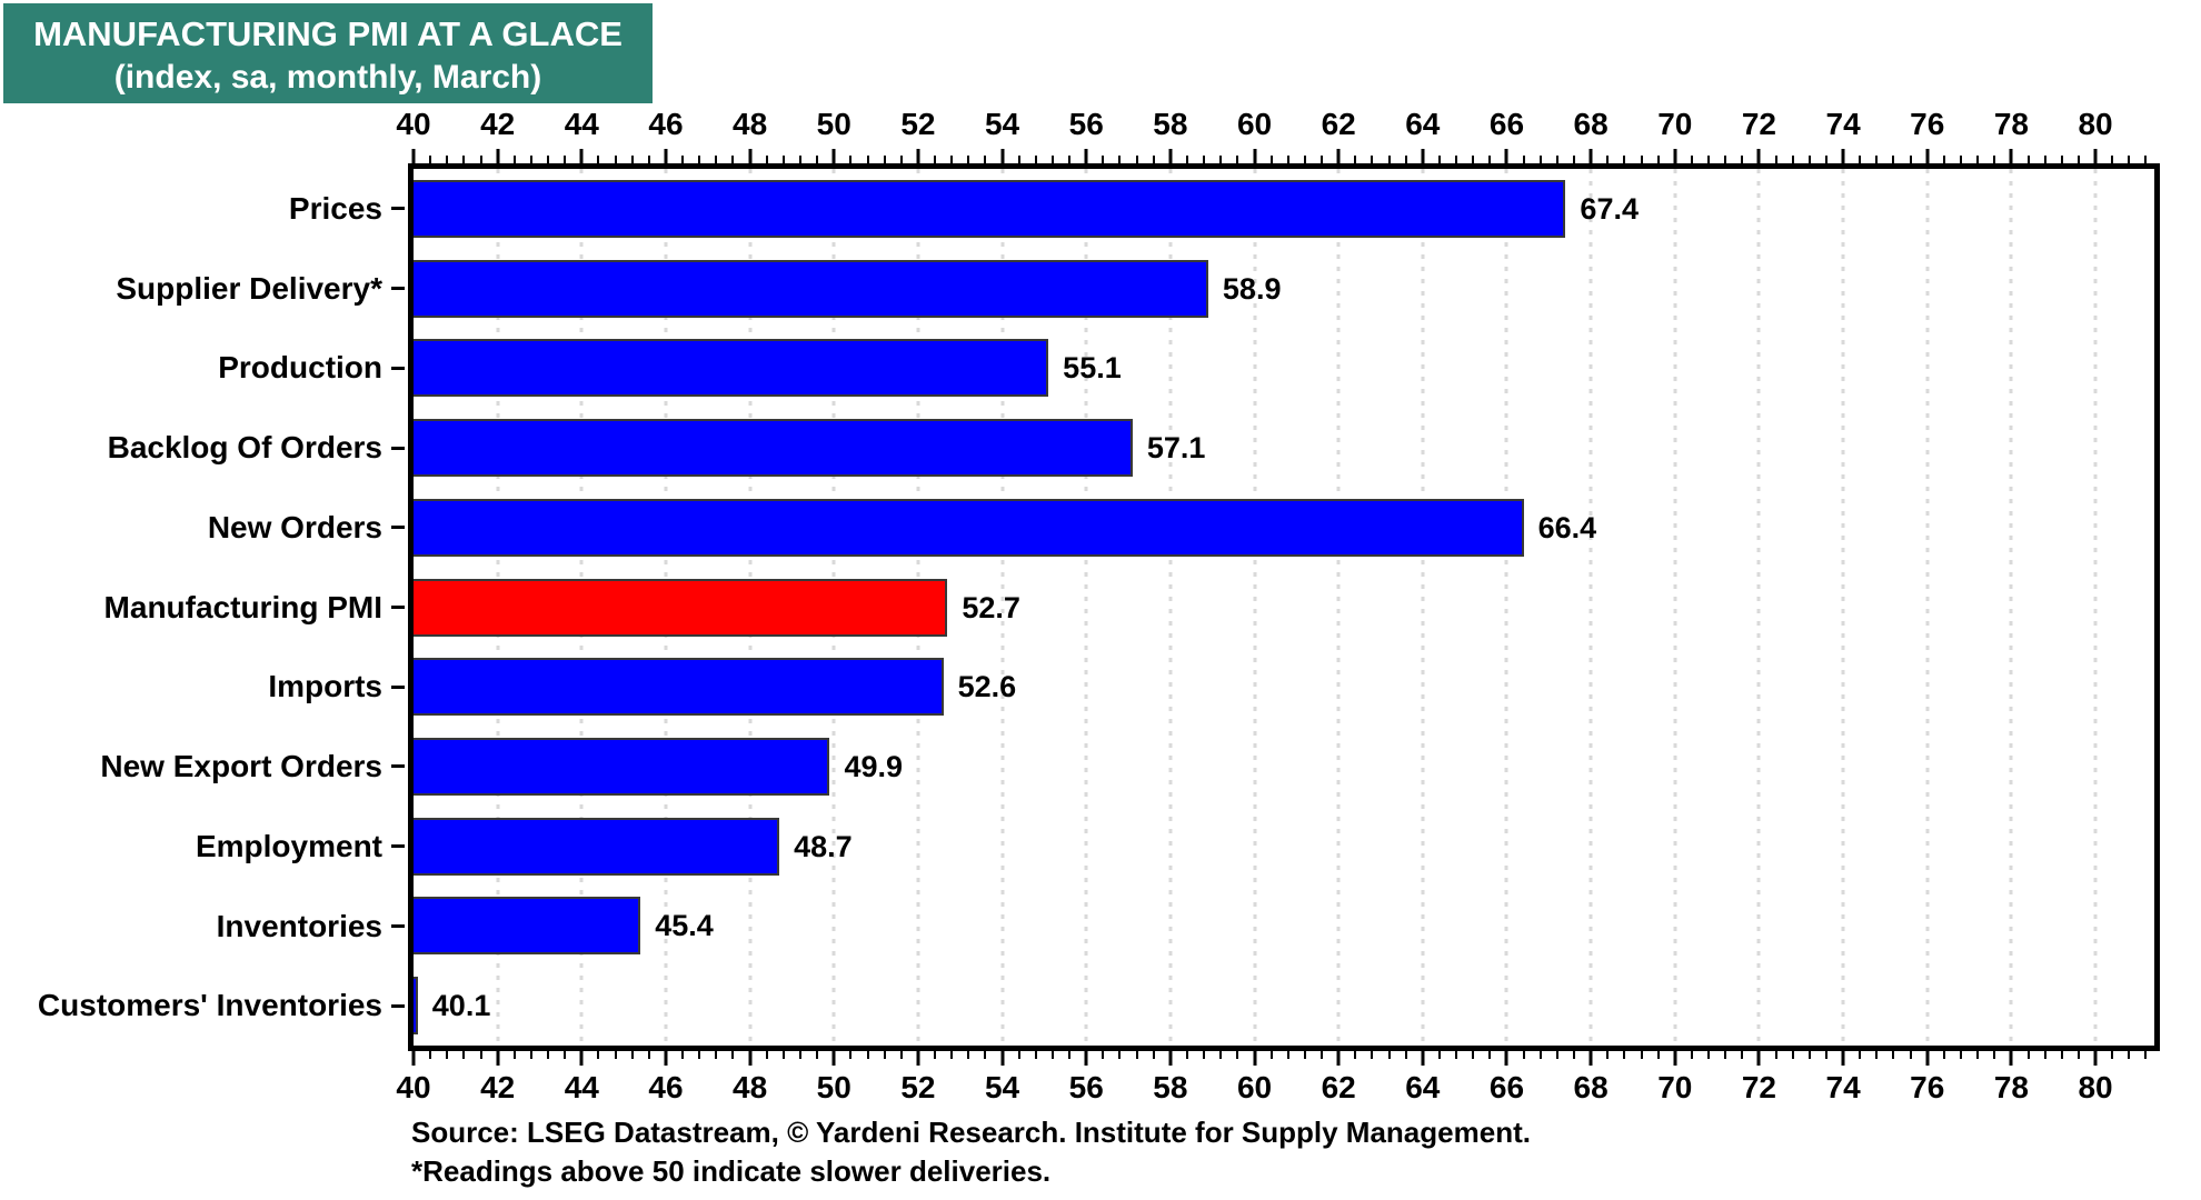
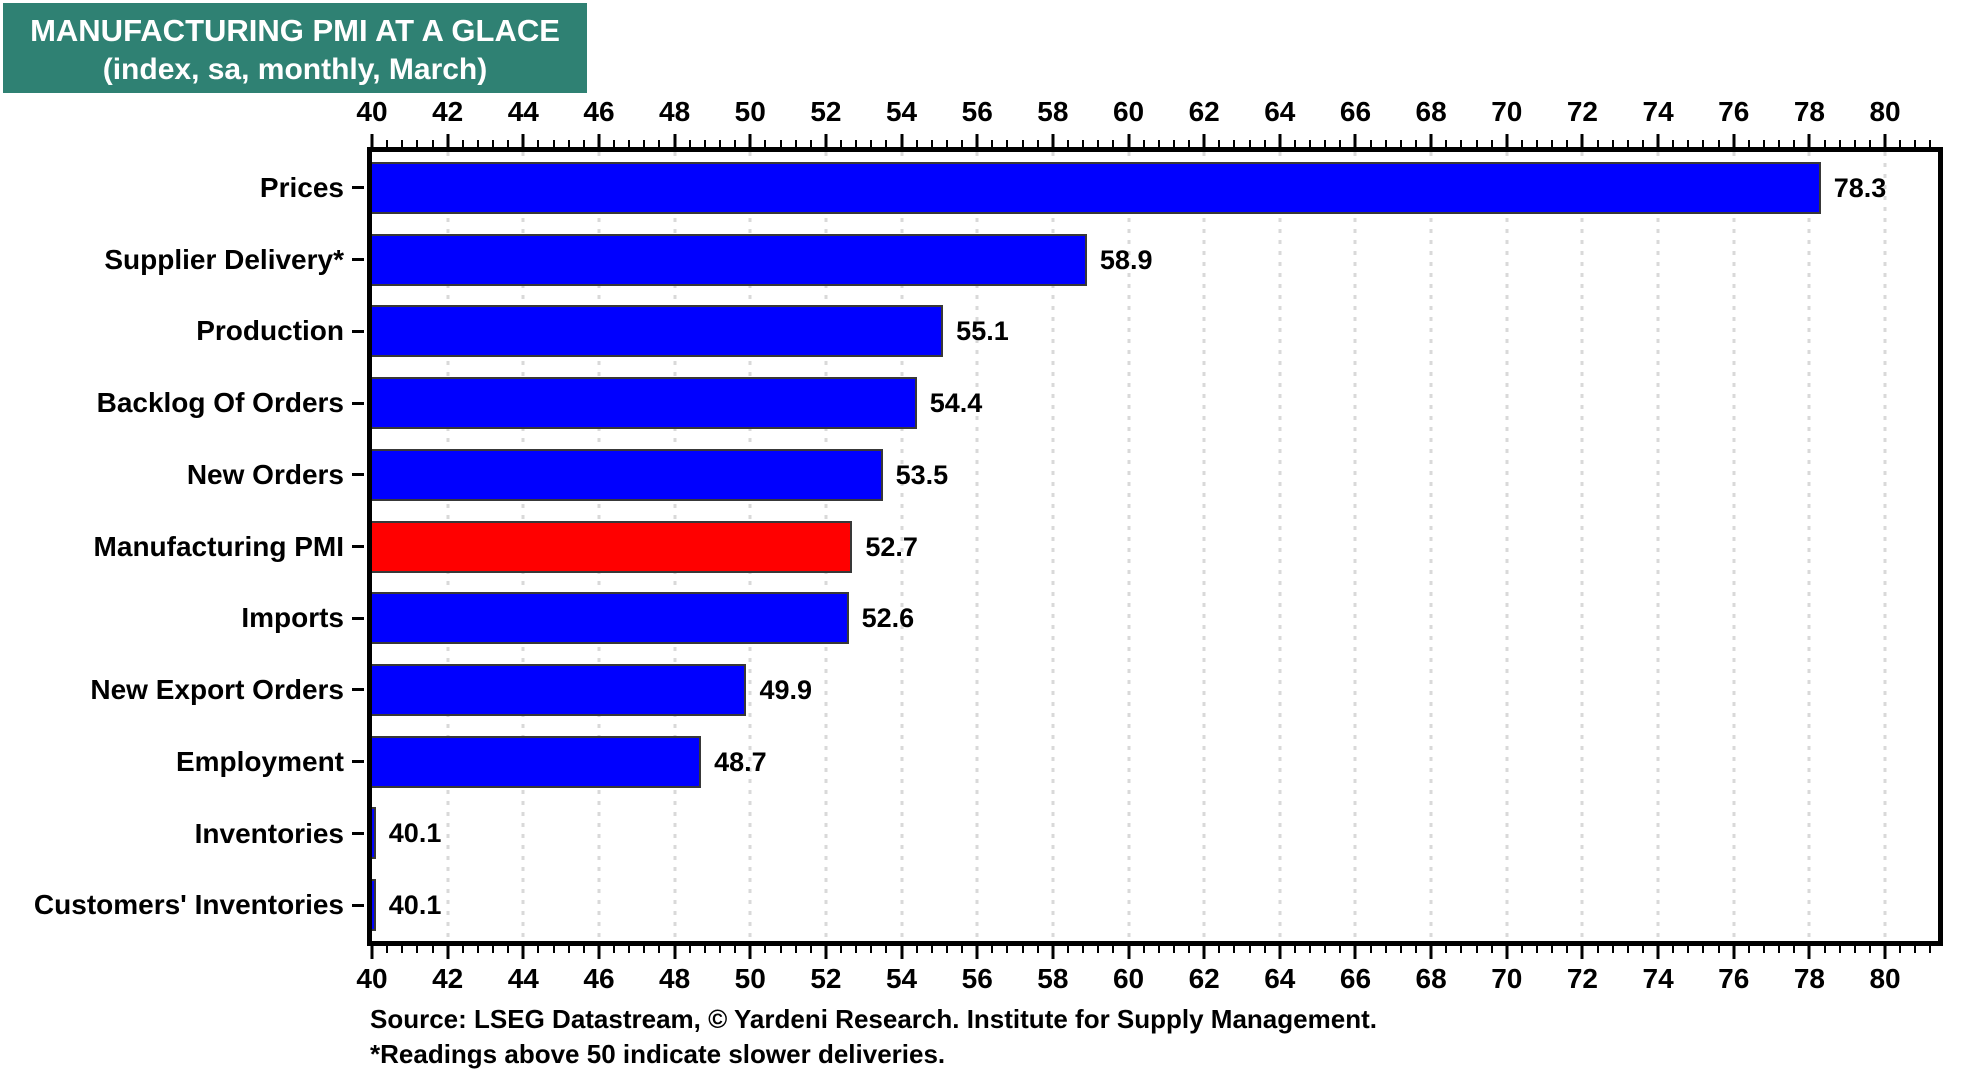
Prices: 67.4 -> 78.3
Backlog Of Orders: 57.1 -> 54.4
New Orders: 66.4 -> 53.5
Inventories: 45.4 -> 40.1
